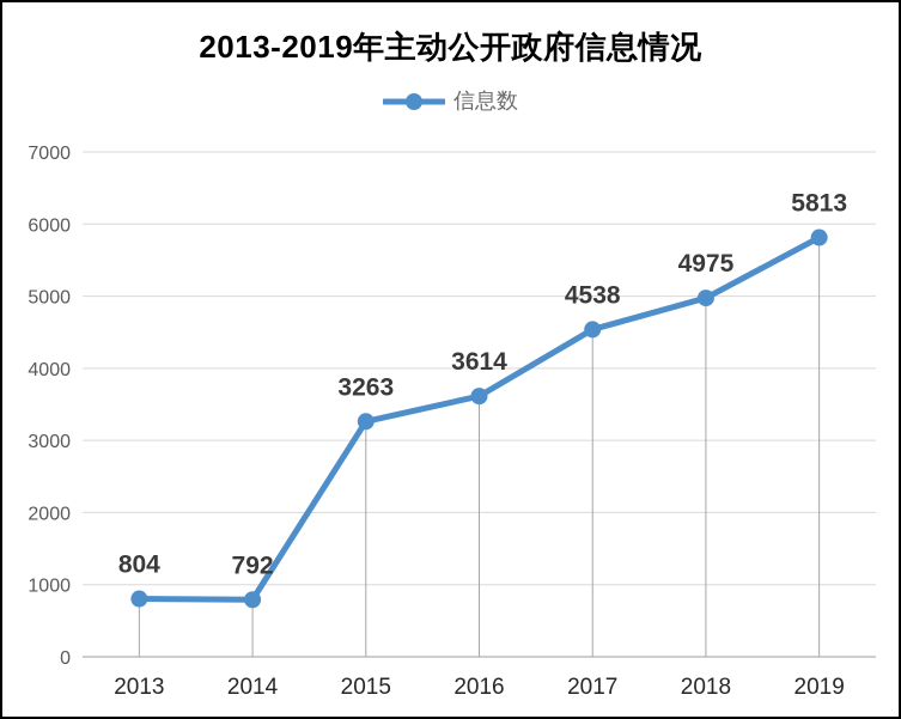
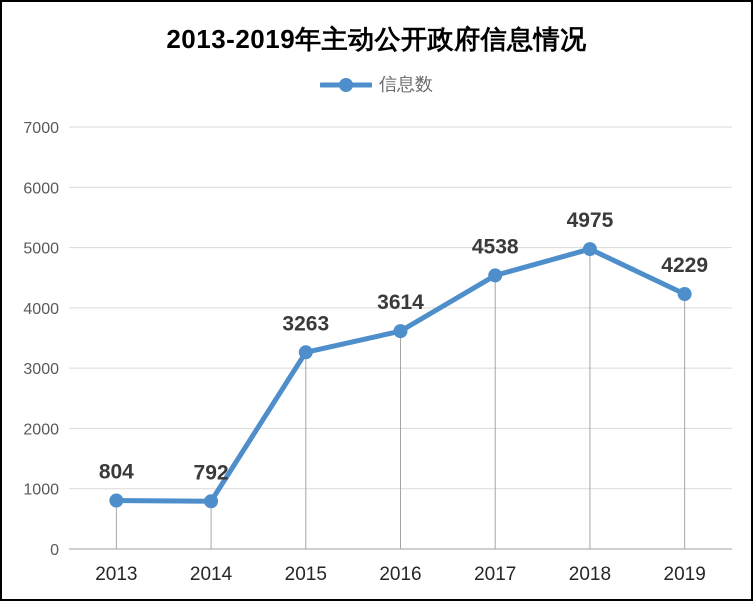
2019: 5813 -> 4229
